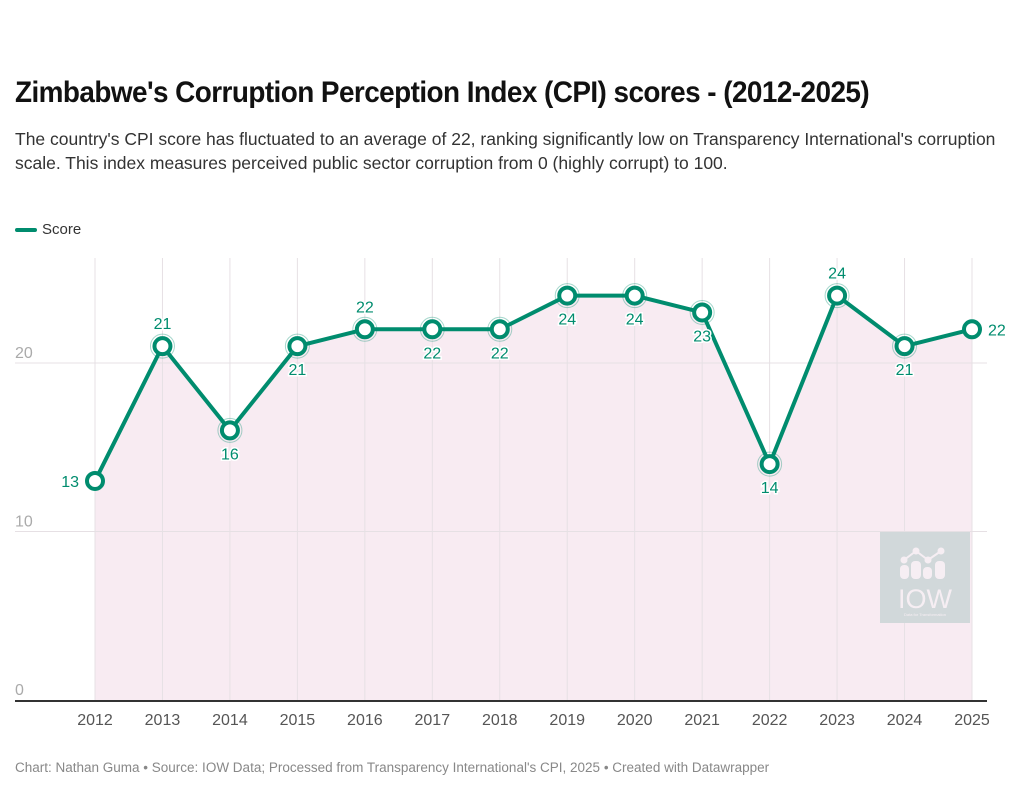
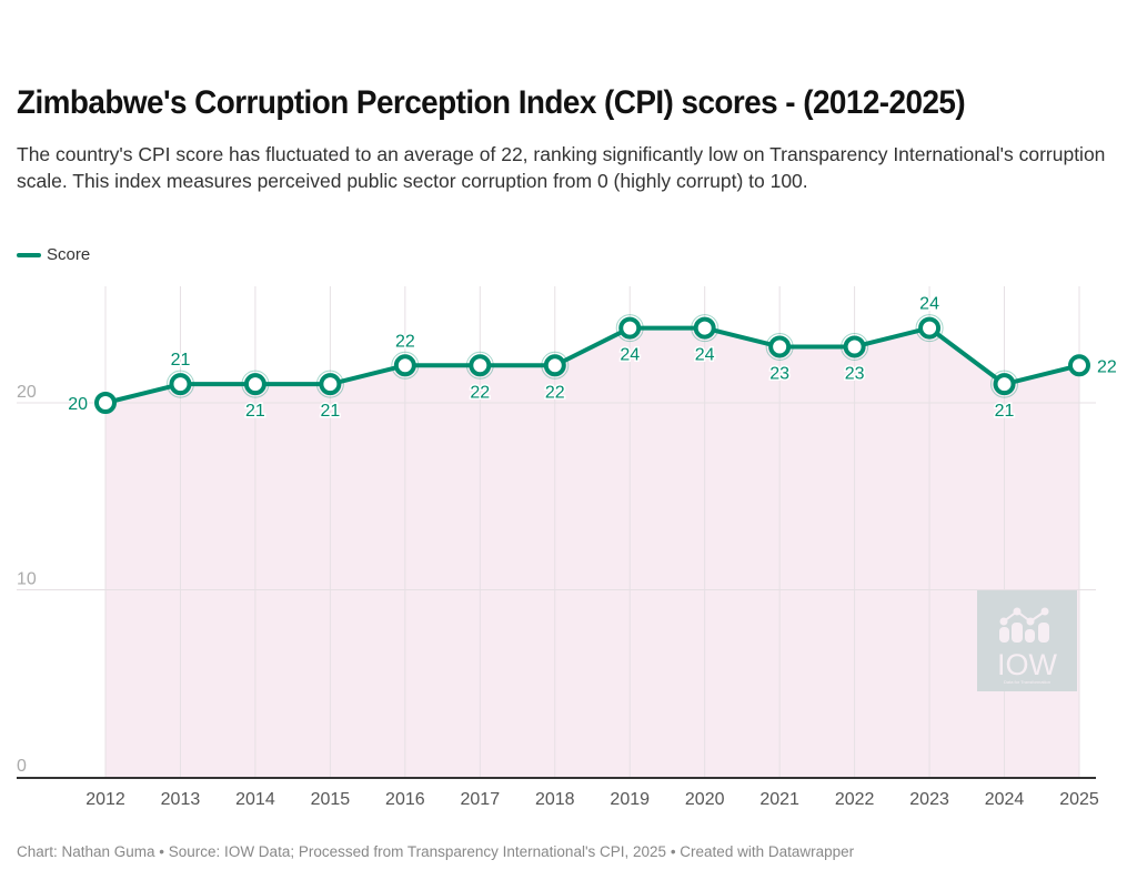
2012: 13 -> 20
2014: 16 -> 21
2022: 14 -> 23
